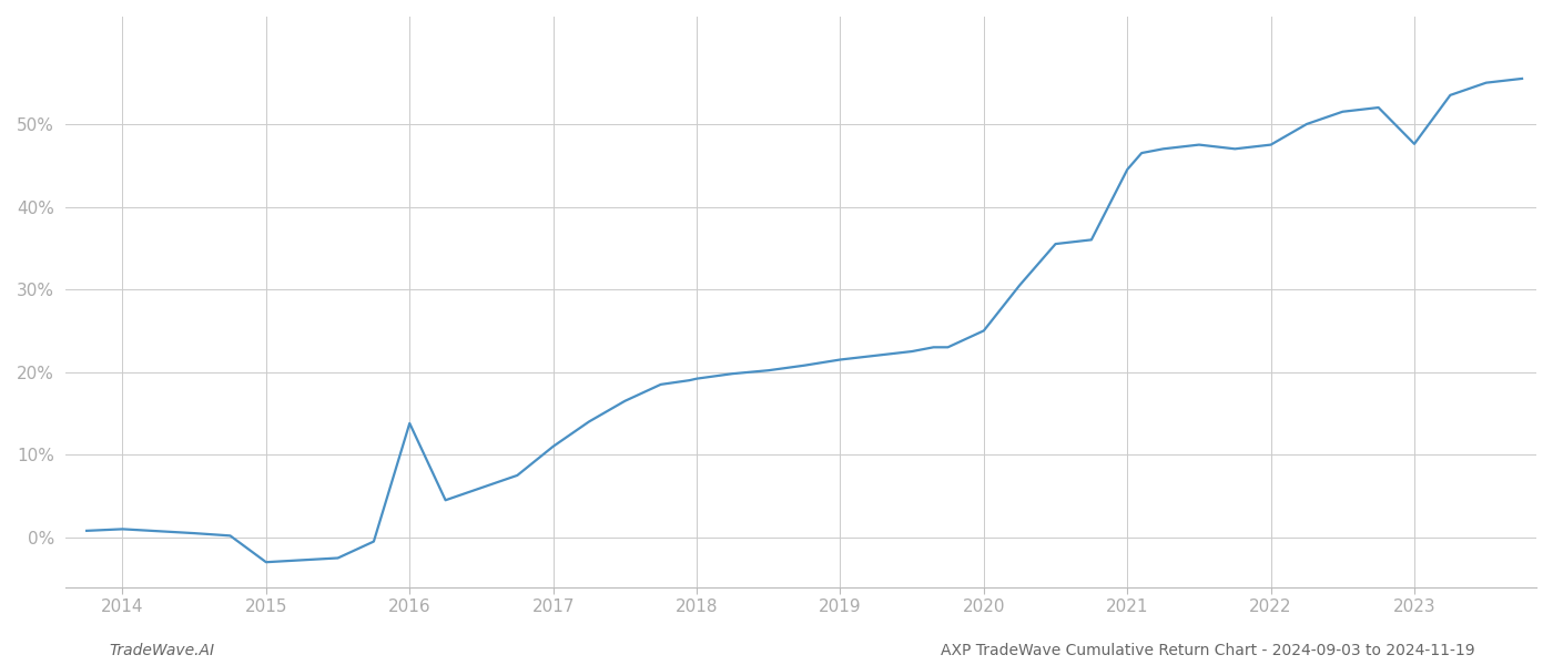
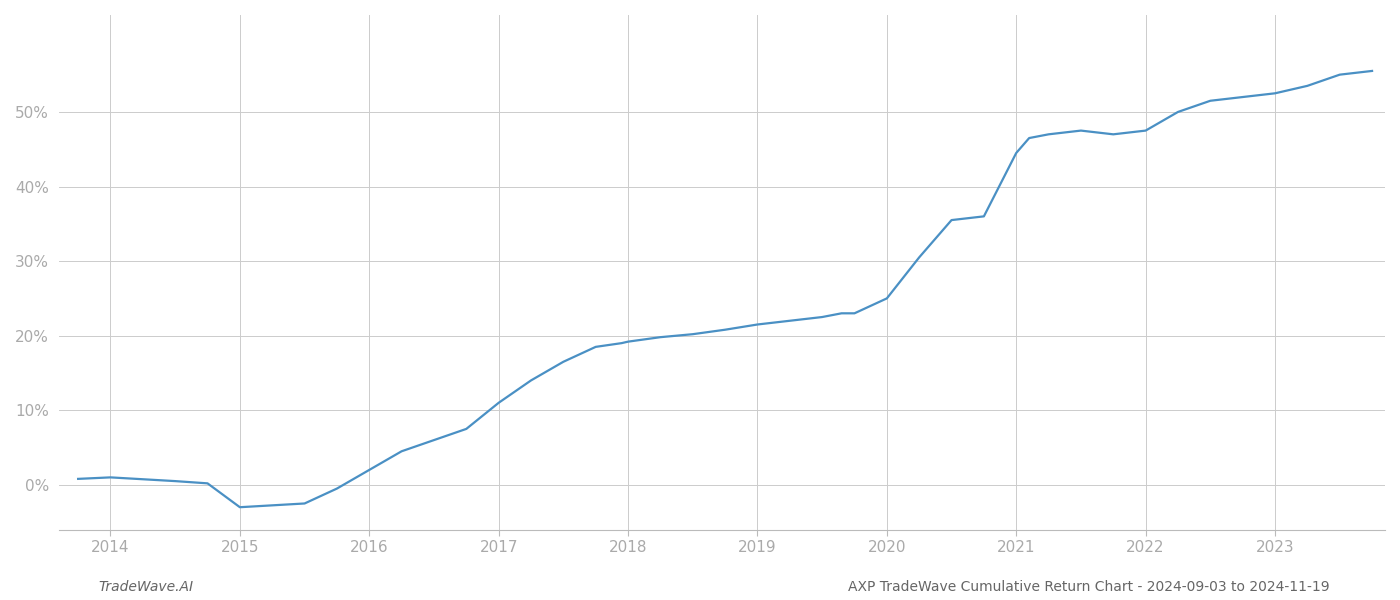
2016: 13.8% -> 2.0%
2023: 47.6% -> 52.5%
